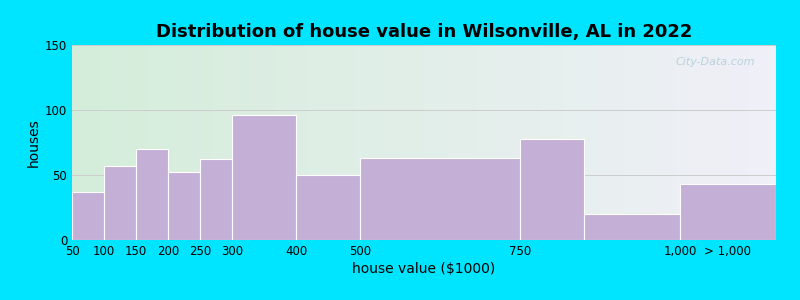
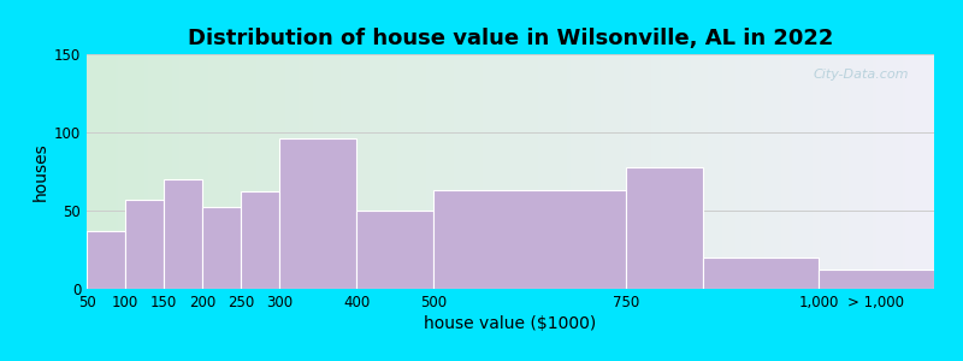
> 1,000: 43 -> 12
